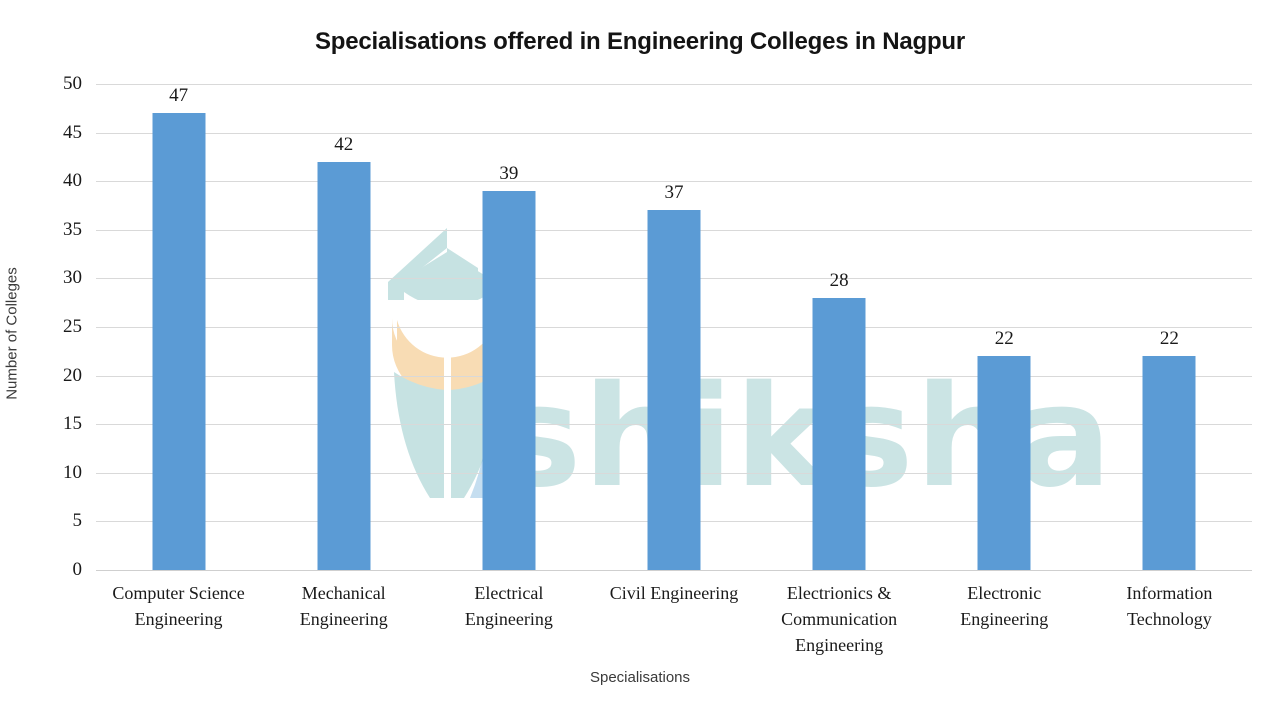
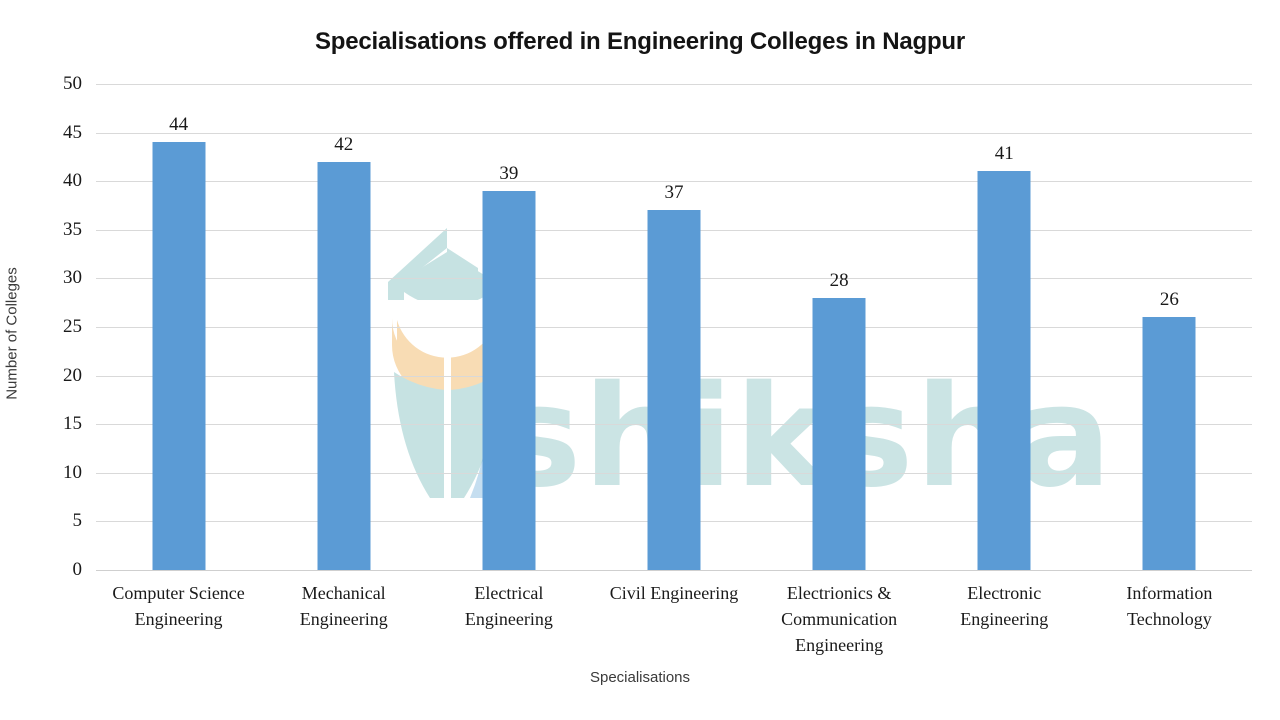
Computer Science Engineering: 47 -> 44
Electronic Engineering: 22 -> 41
Information Technology: 22 -> 26
